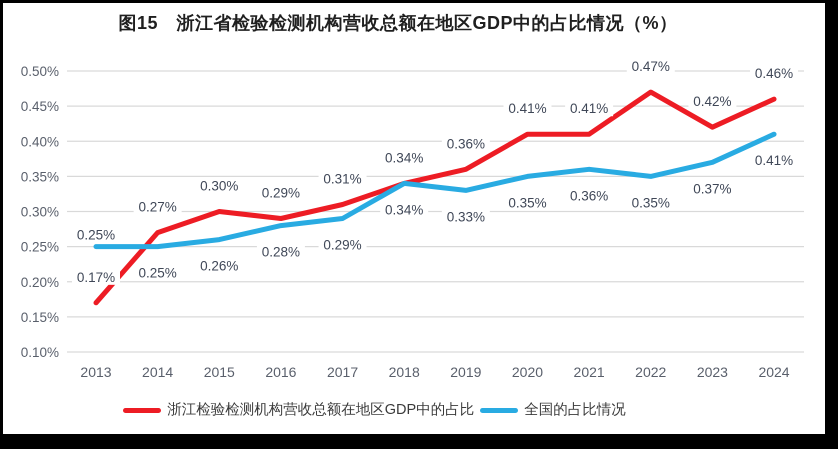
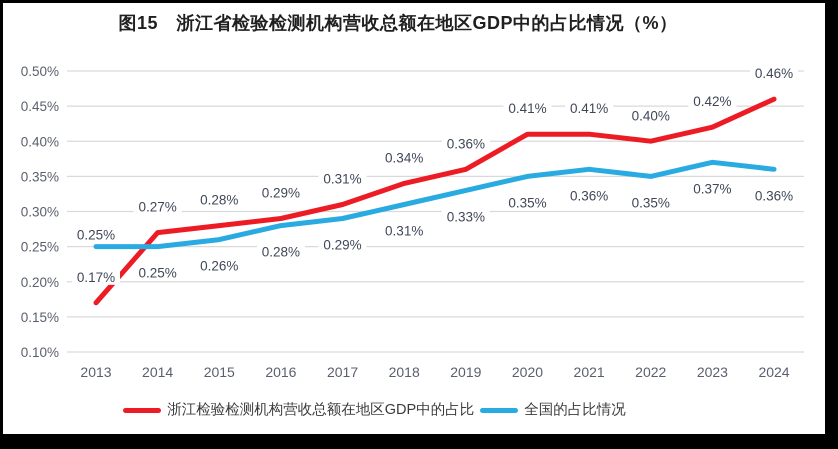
浙江检验检测机构营收总额在地区GDP中的占比/2015: 0.30% -> 0.28%
全国的占比情况/2018: 0.34% -> 0.31%
浙江检验检测机构营收总额在地区GDP中的占比/2022: 0.47% -> 0.40%
全国的占比情况/2024: 0.41% -> 0.36%
